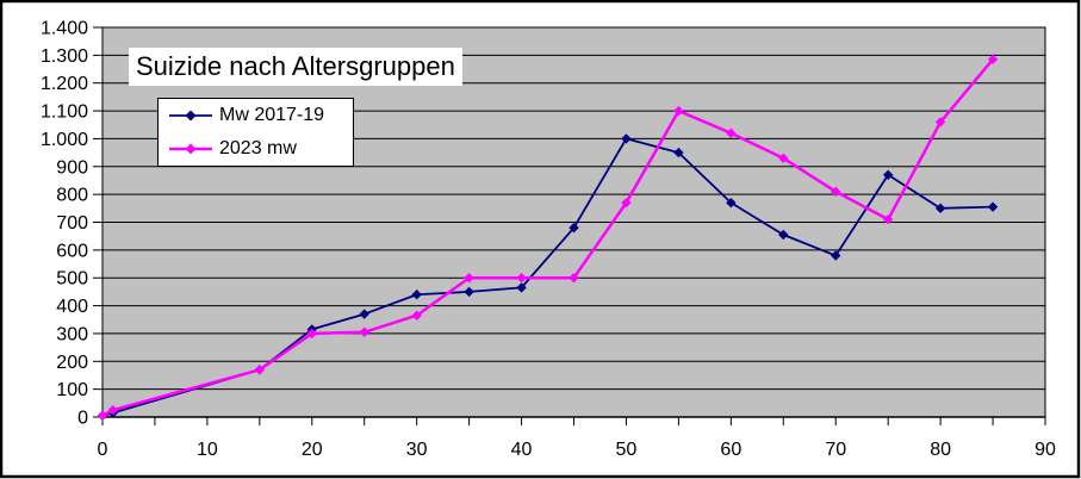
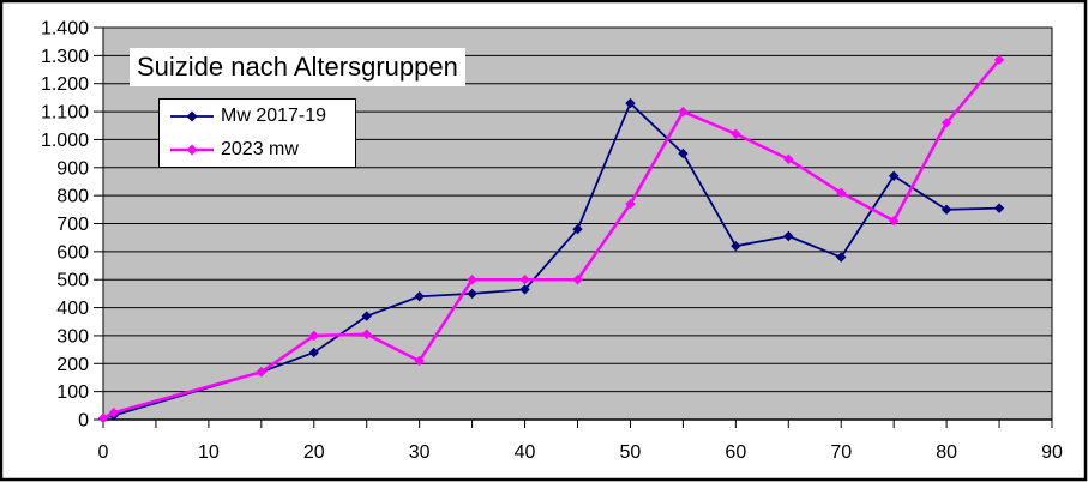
Mw 2017-19/20: 320 -> 240
2023 mw/30: 360 -> 210
Mw 2017-19/50: 1000 -> 1130
Mw 2017-19/60: 770 -> 620
